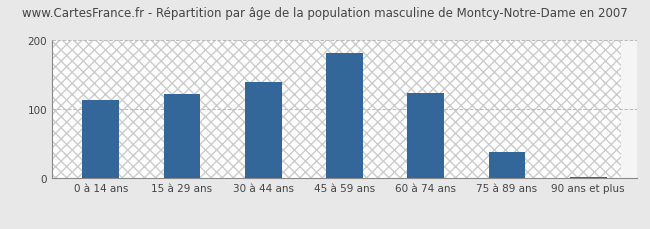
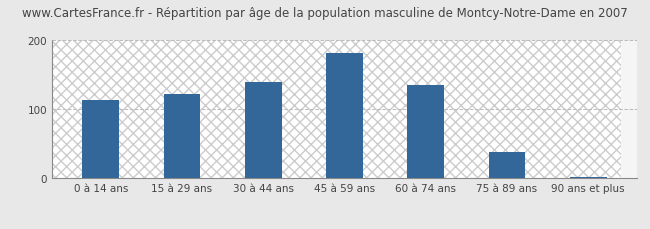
60 à 74 ans: 124 -> 135
